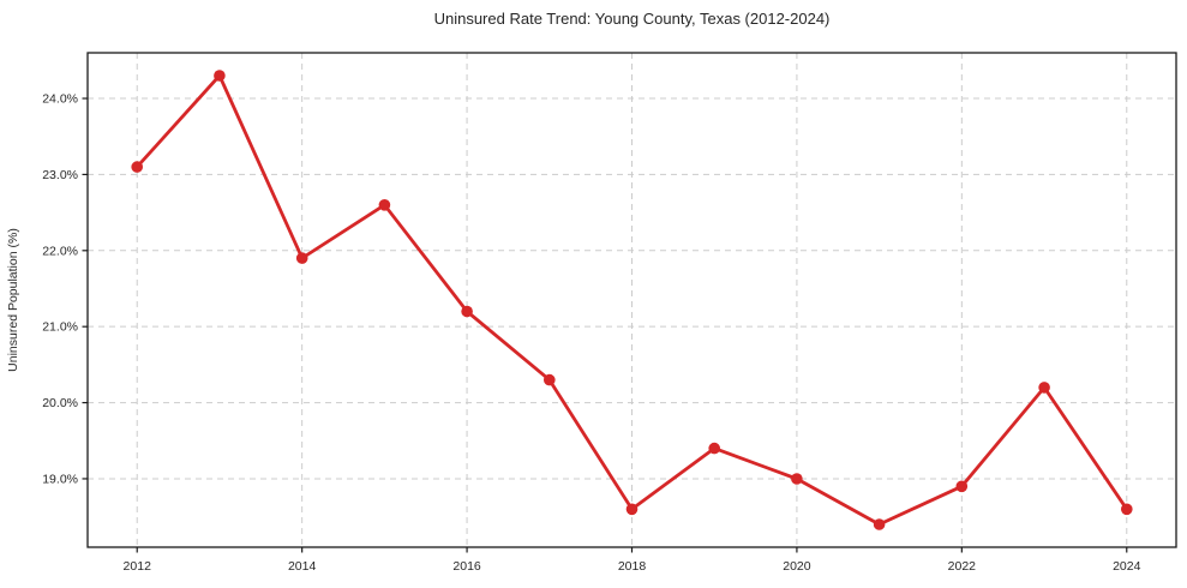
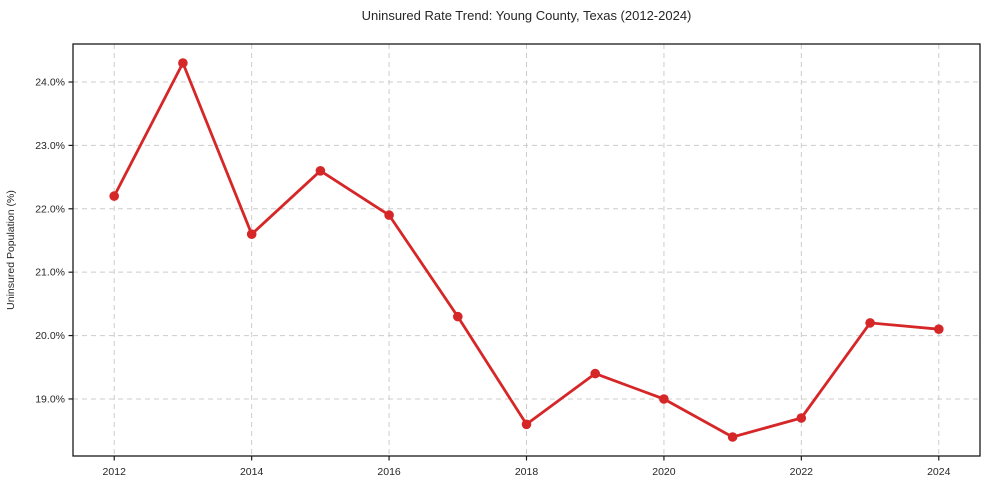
2012: 23.1% -> 22.2%
2014: 21.9% -> 21.6%
2016: 21.2% -> 21.9%
2022: 18.9% -> 18.7%
2024: 18.6% -> 20.1%
